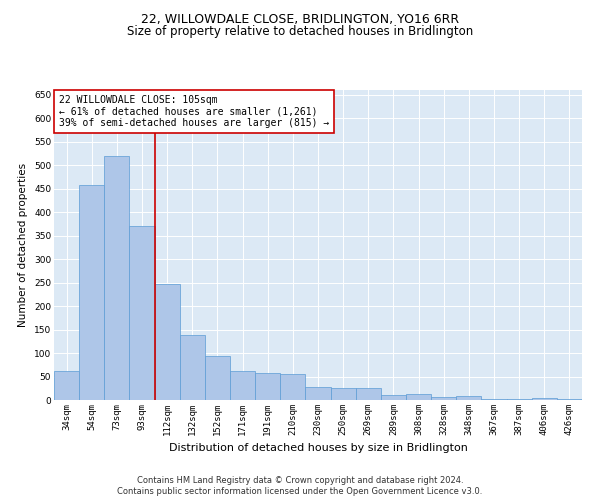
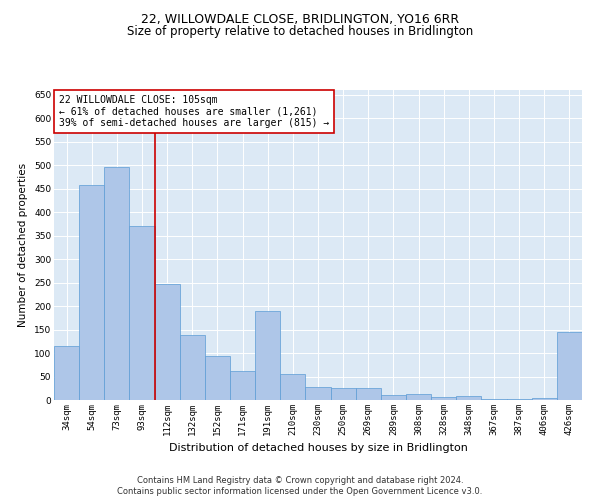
34sqm: 62 -> 115
73sqm: 520 -> 495
191sqm: 57 -> 190
426sqm: 3 -> 145
